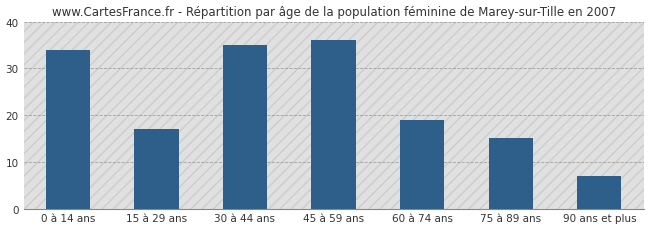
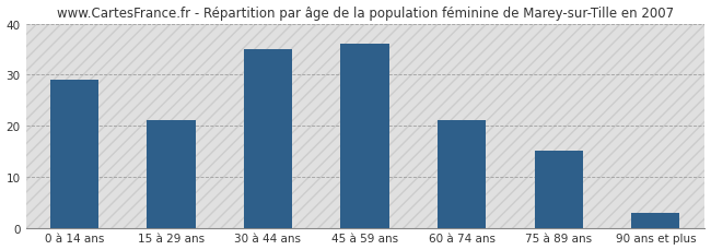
0 à 14 ans: 34 -> 29
15 à 29 ans: 17 -> 21
60 à 74 ans: 19 -> 21
90 ans et plus: 7 -> 3
